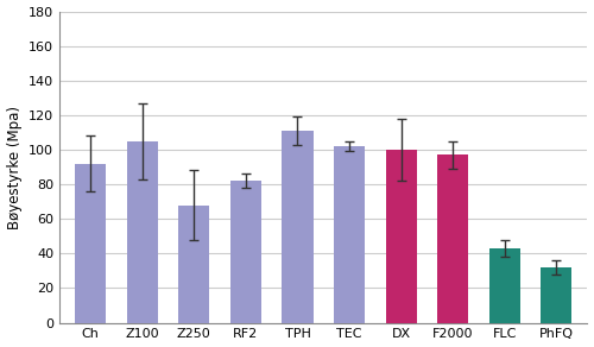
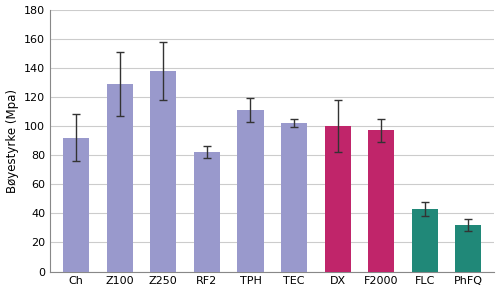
Z100: 105 -> 129
Z250: 68 -> 138
